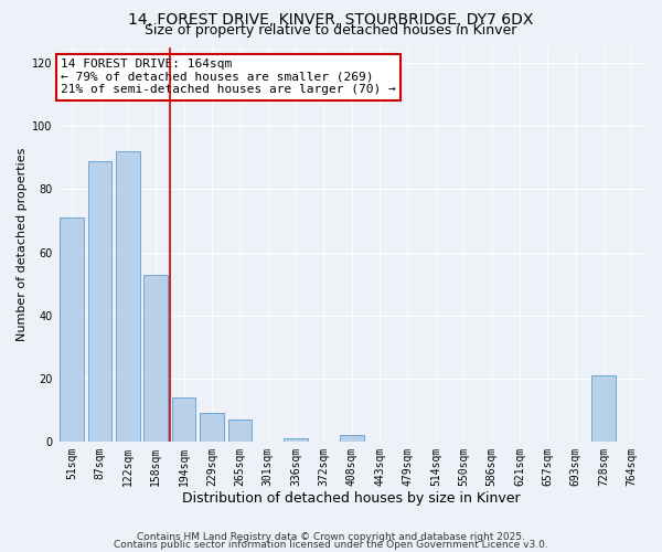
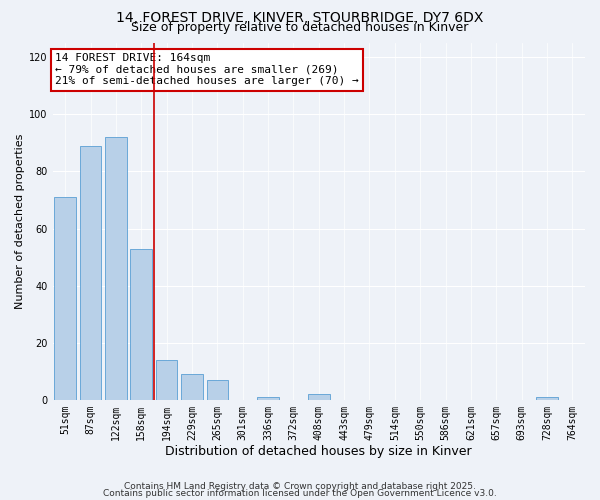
728sqm: 21 -> 1
